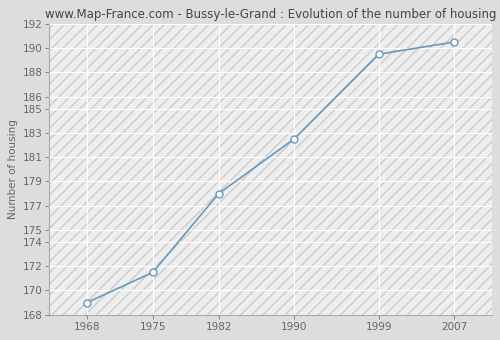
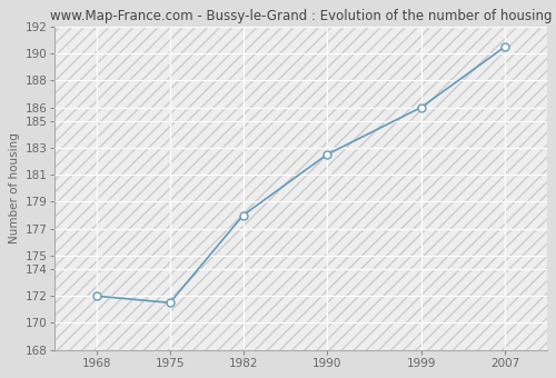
1968: 169.0 -> 172.0
1999: 189.5 -> 186.0
